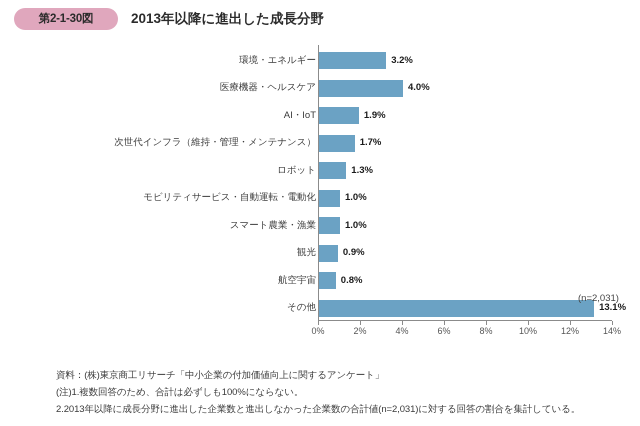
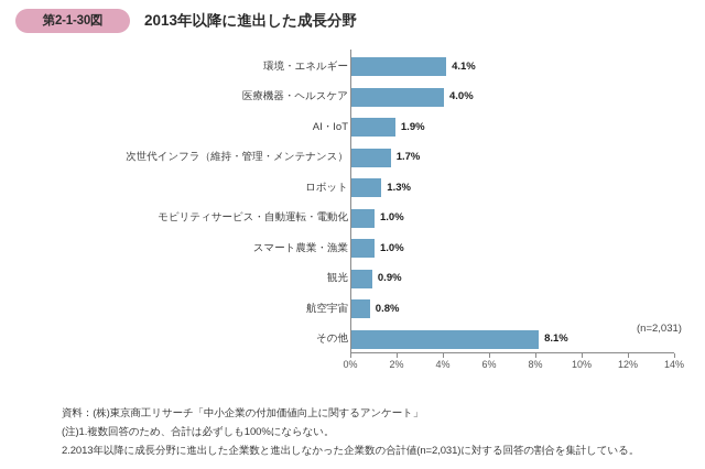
環境・エネルギー: 3.2% -> 4.1%
その他: 13.1% -> 8.1%
